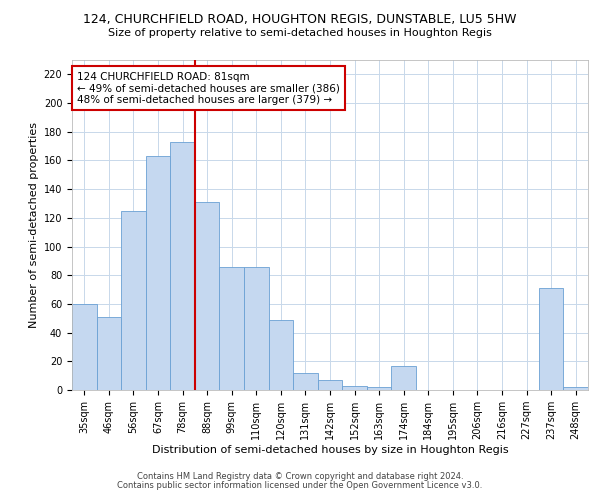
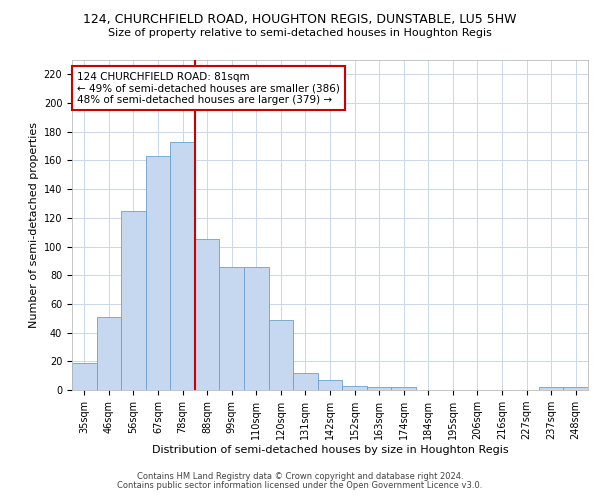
35sqm: 60 -> 19
88sqm: 131 -> 105
174sqm: 17 -> 2
237sqm: 71 -> 2
